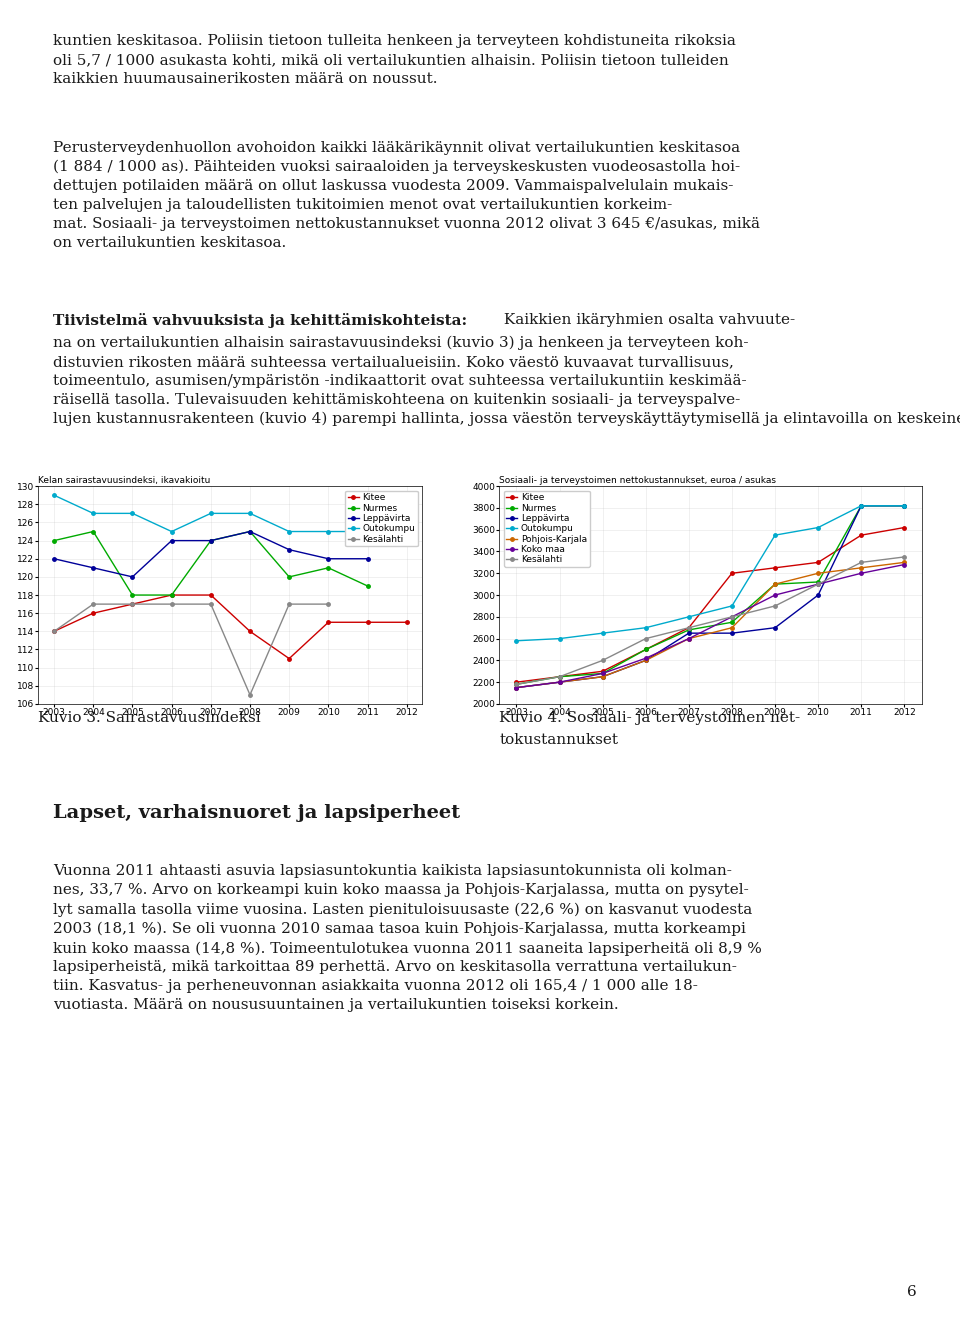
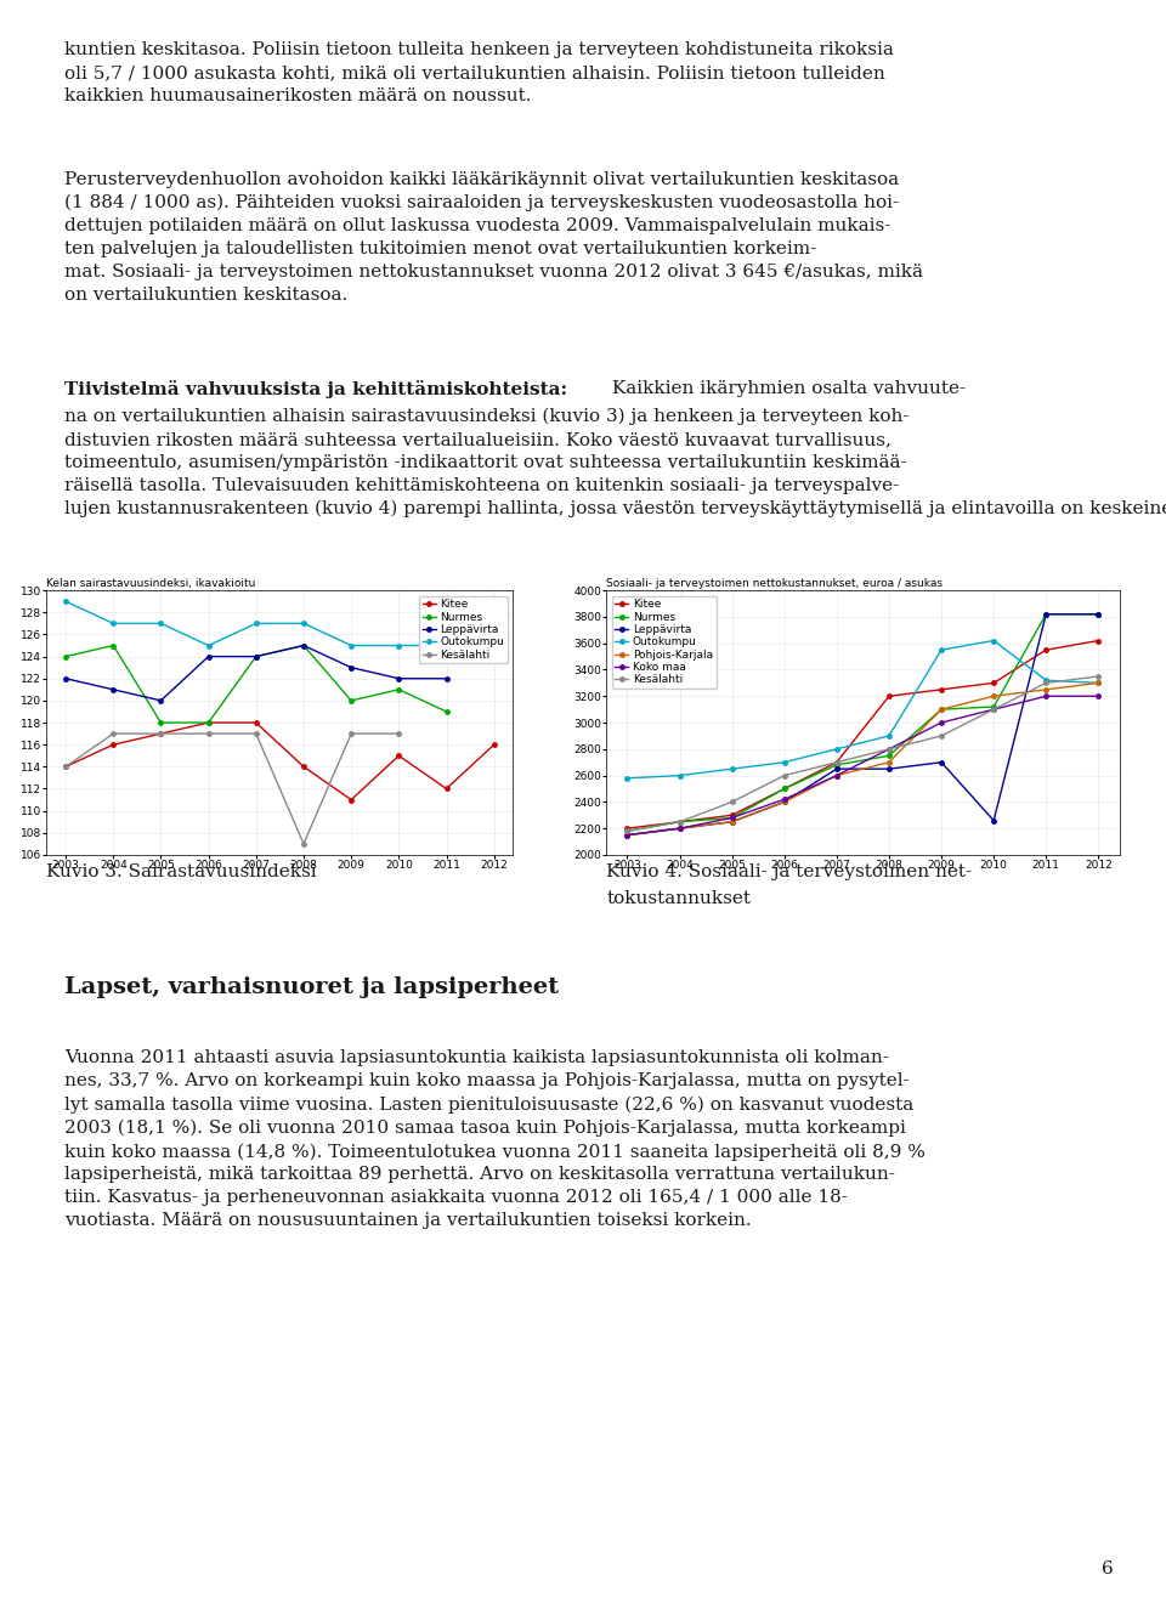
Kelan sairastavuusindeksi, ikavakioitu/Kitee/2011: 115 -> 112
Kelan sairastavuusindeksi, ikavakioitu/Kitee/2012: 115 -> 116
Sosiaali- ja terveystoimen nettokustannukset, euroa / asukas/Leppävirta/2010: 3000 -> 2260
Sosiaali- ja terveystoimen nettokustannukset, euroa / asukas/Outokumpu/2011: 3820 -> 3320
Sosiaali- ja terveystoimen nettokustannukset, euroa / asukas/Outokumpu/2012: 3820 -> 3300
Sosiaali- ja terveystoimen nettokustannukset, euroa / asukas/Koko maa/2012: 3280 -> 3200
